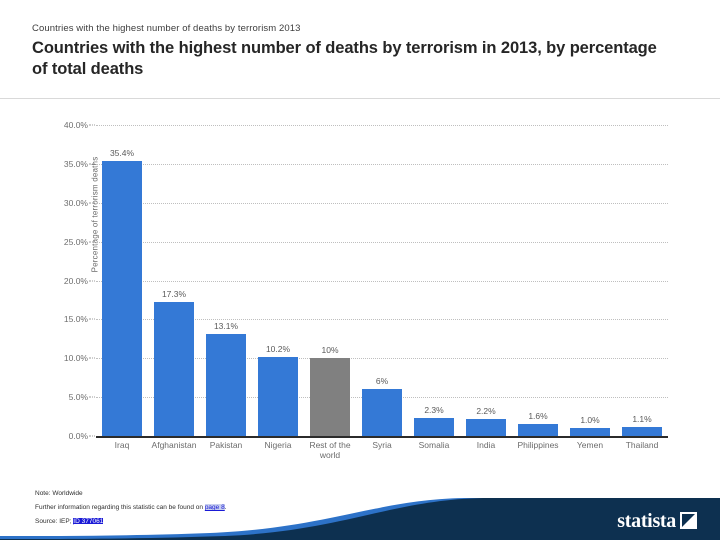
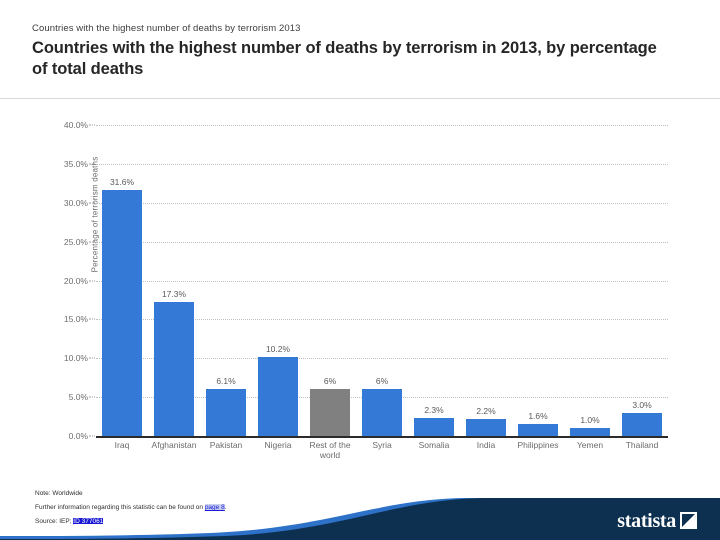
Iraq: 35.4% -> 31.6%
Pakistan: 13.1% -> 6.1%
Rest of the world: 10% -> 6%
Thailand: 1.1% -> 3.0%
